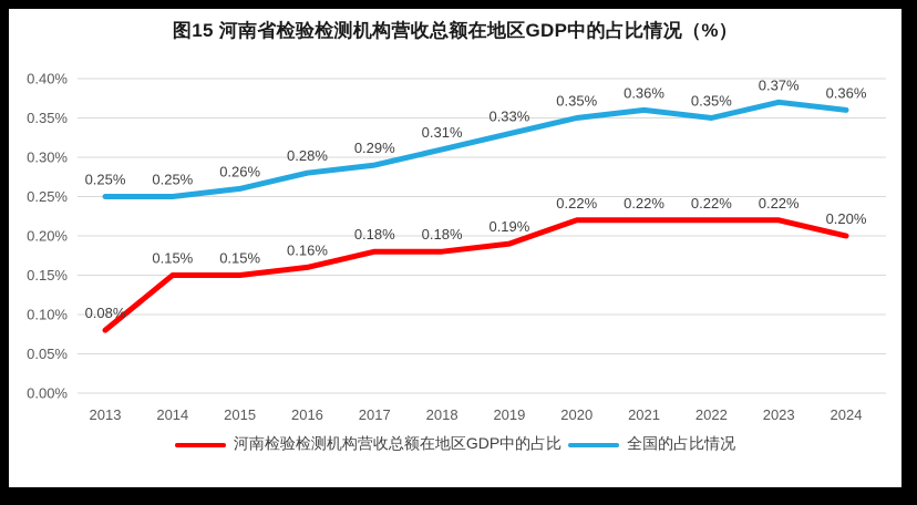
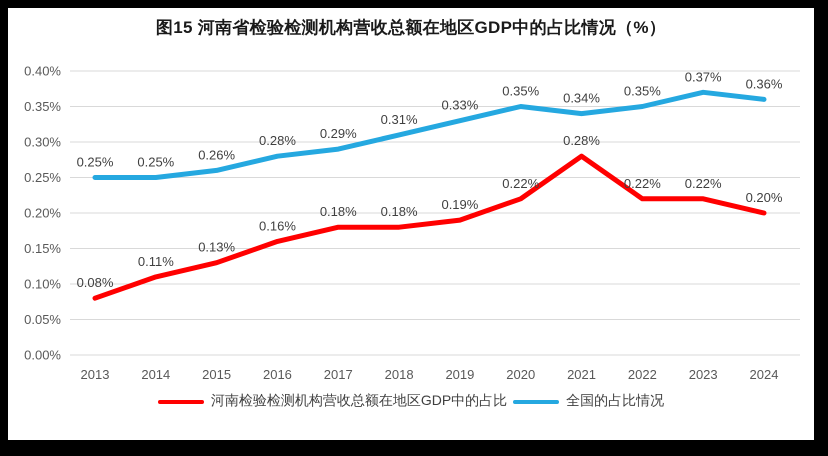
河南检验检测机构营收总额在地区GDP中的占比/2014: 0.15% -> 0.11%
河南检验检测机构营收总额在地区GDP中的占比/2015: 0.15% -> 0.13%
河南检验检测机构营收总额在地区GDP中的占比/2021: 0.22% -> 0.28%
全国的占比情况/2021: 0.36% -> 0.34%
